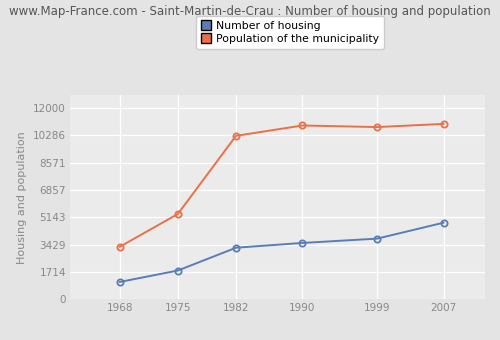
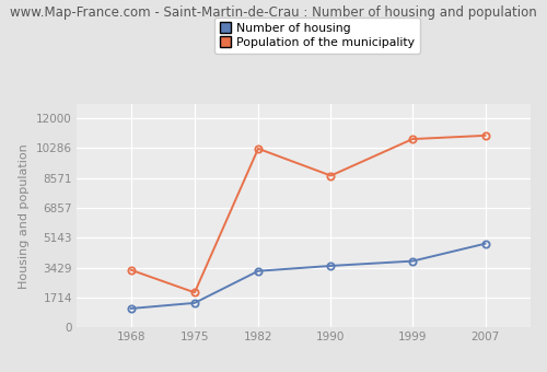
Number of housing/1975: 1800 -> 1400
Population of the municipality/1975: 5400 -> 2000
Population of the municipality/1990: 10900 -> 8700
